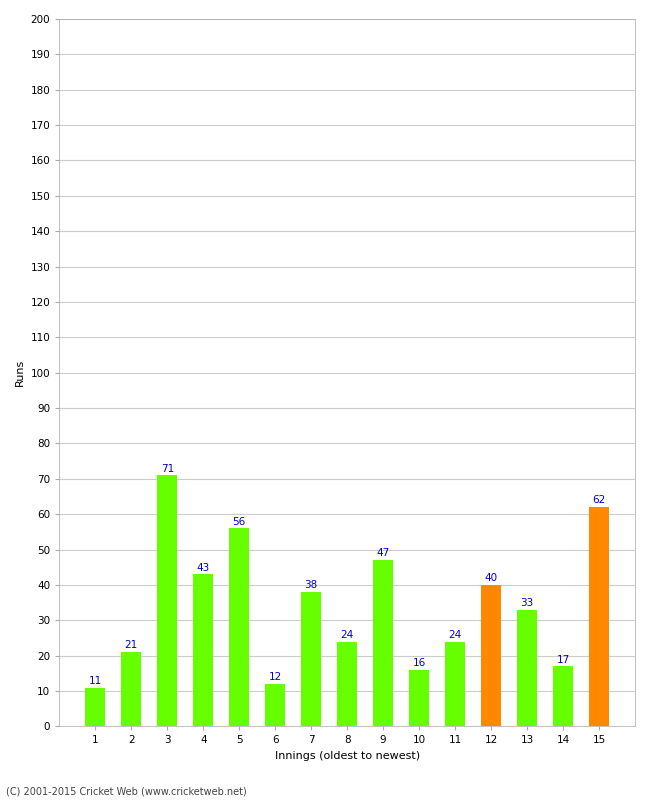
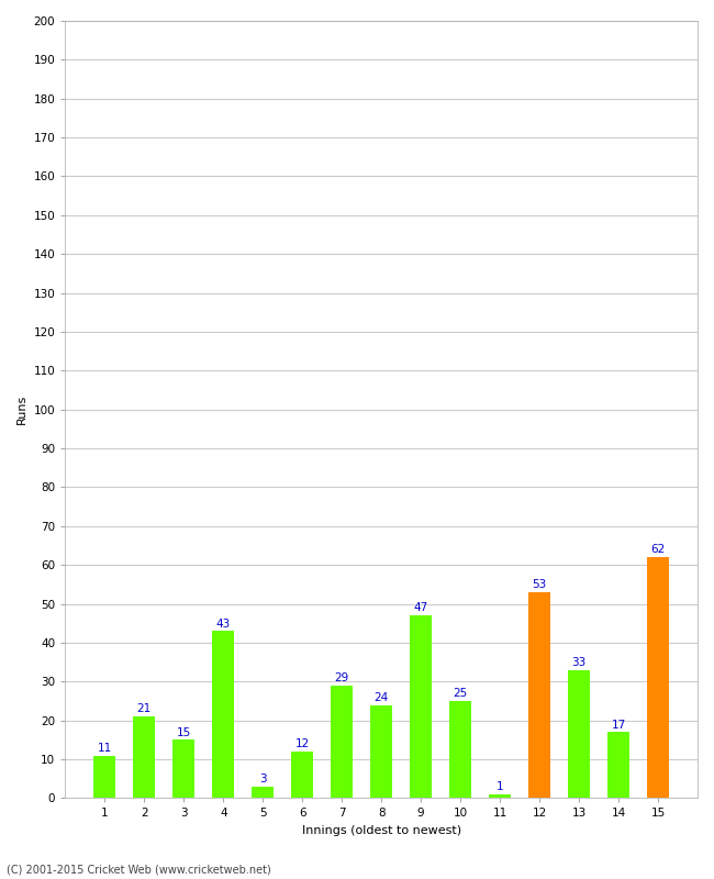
3: 71 -> 15
5: 56 -> 3
7: 38 -> 29
10: 16 -> 25
11: 24 -> 1
12: 40 -> 53
